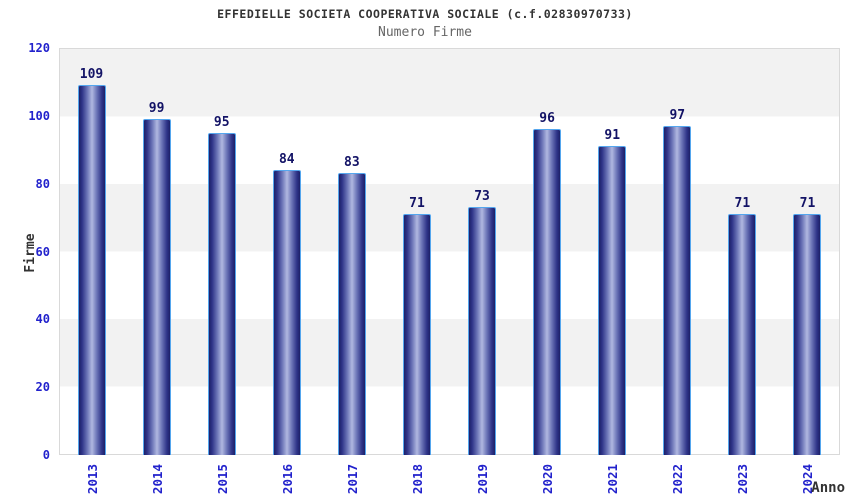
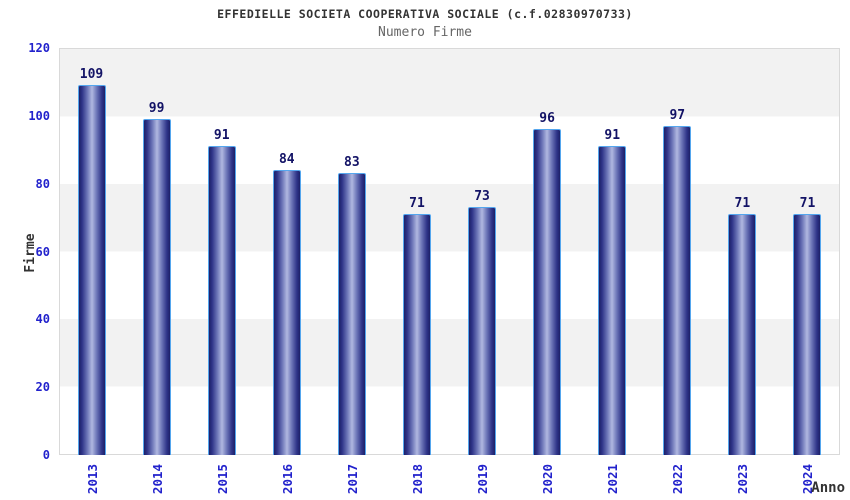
2015: 95 -> 91
